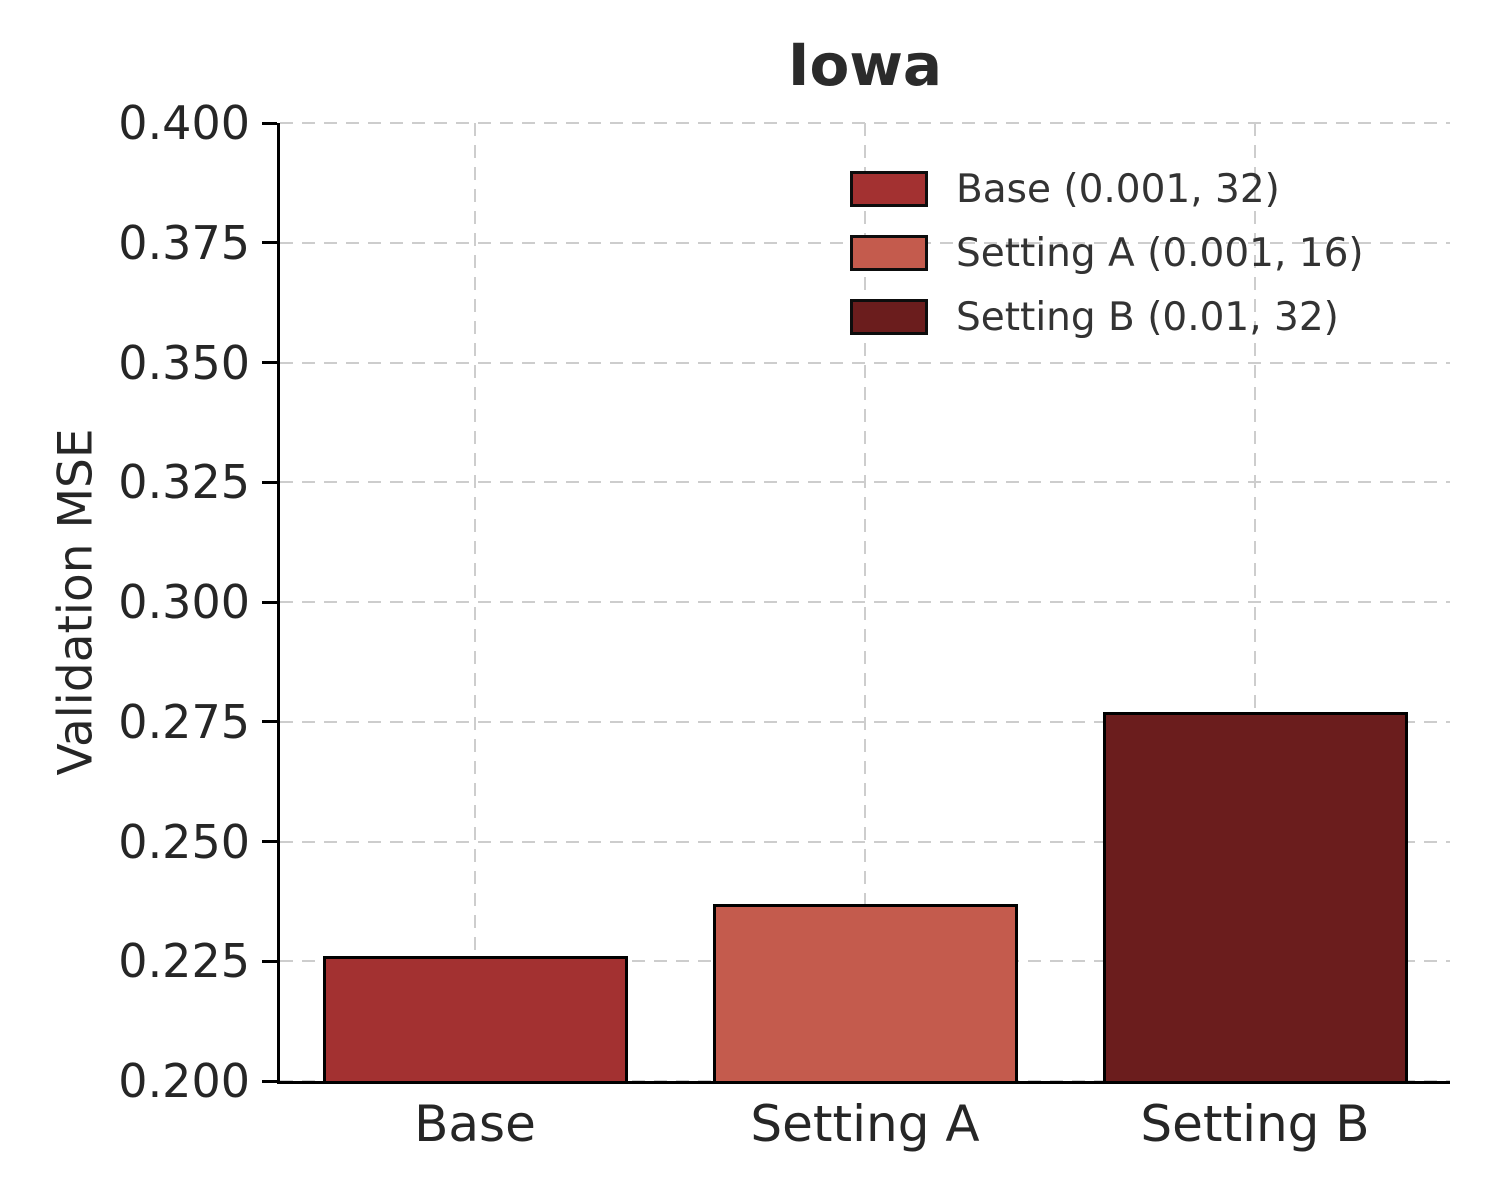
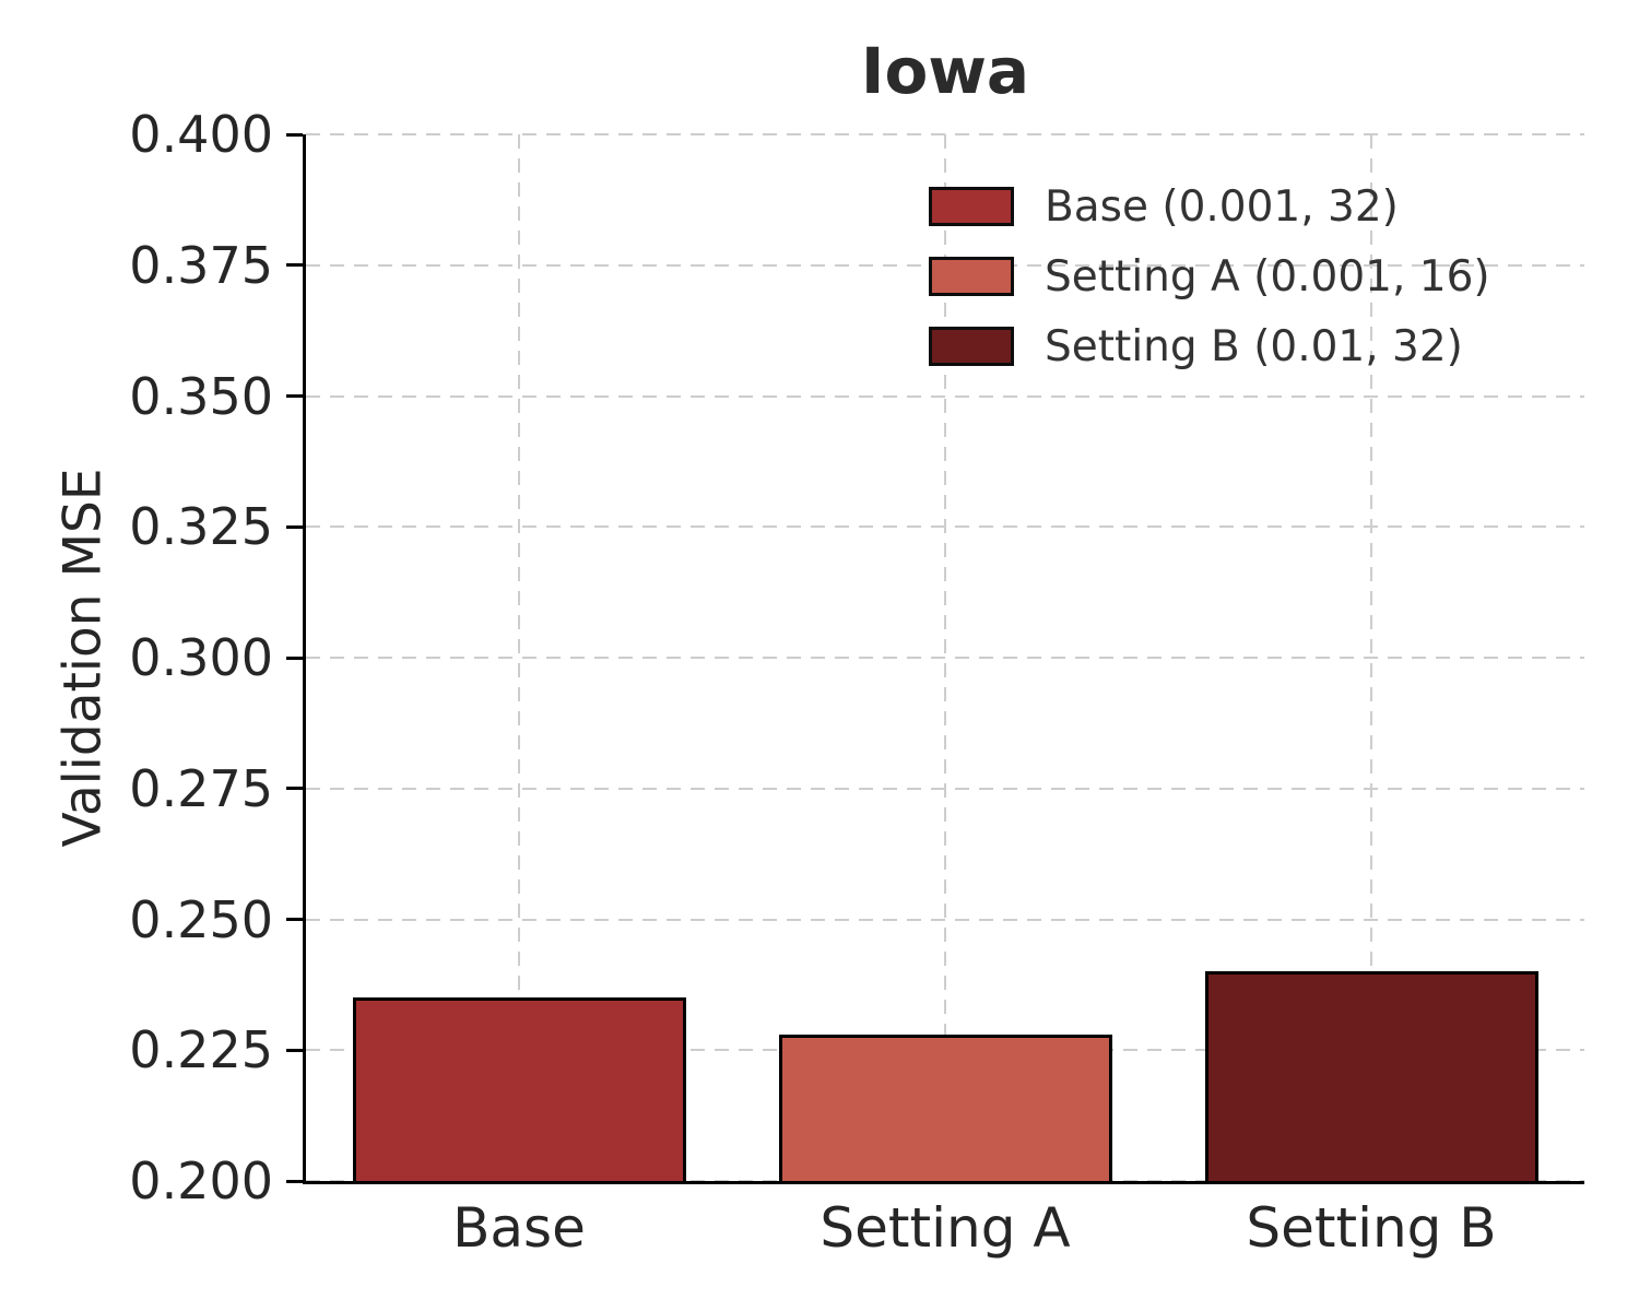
Base: 0.226 -> 0.235
Setting A: 0.237 -> 0.228
Setting B: 0.277 -> 0.240
